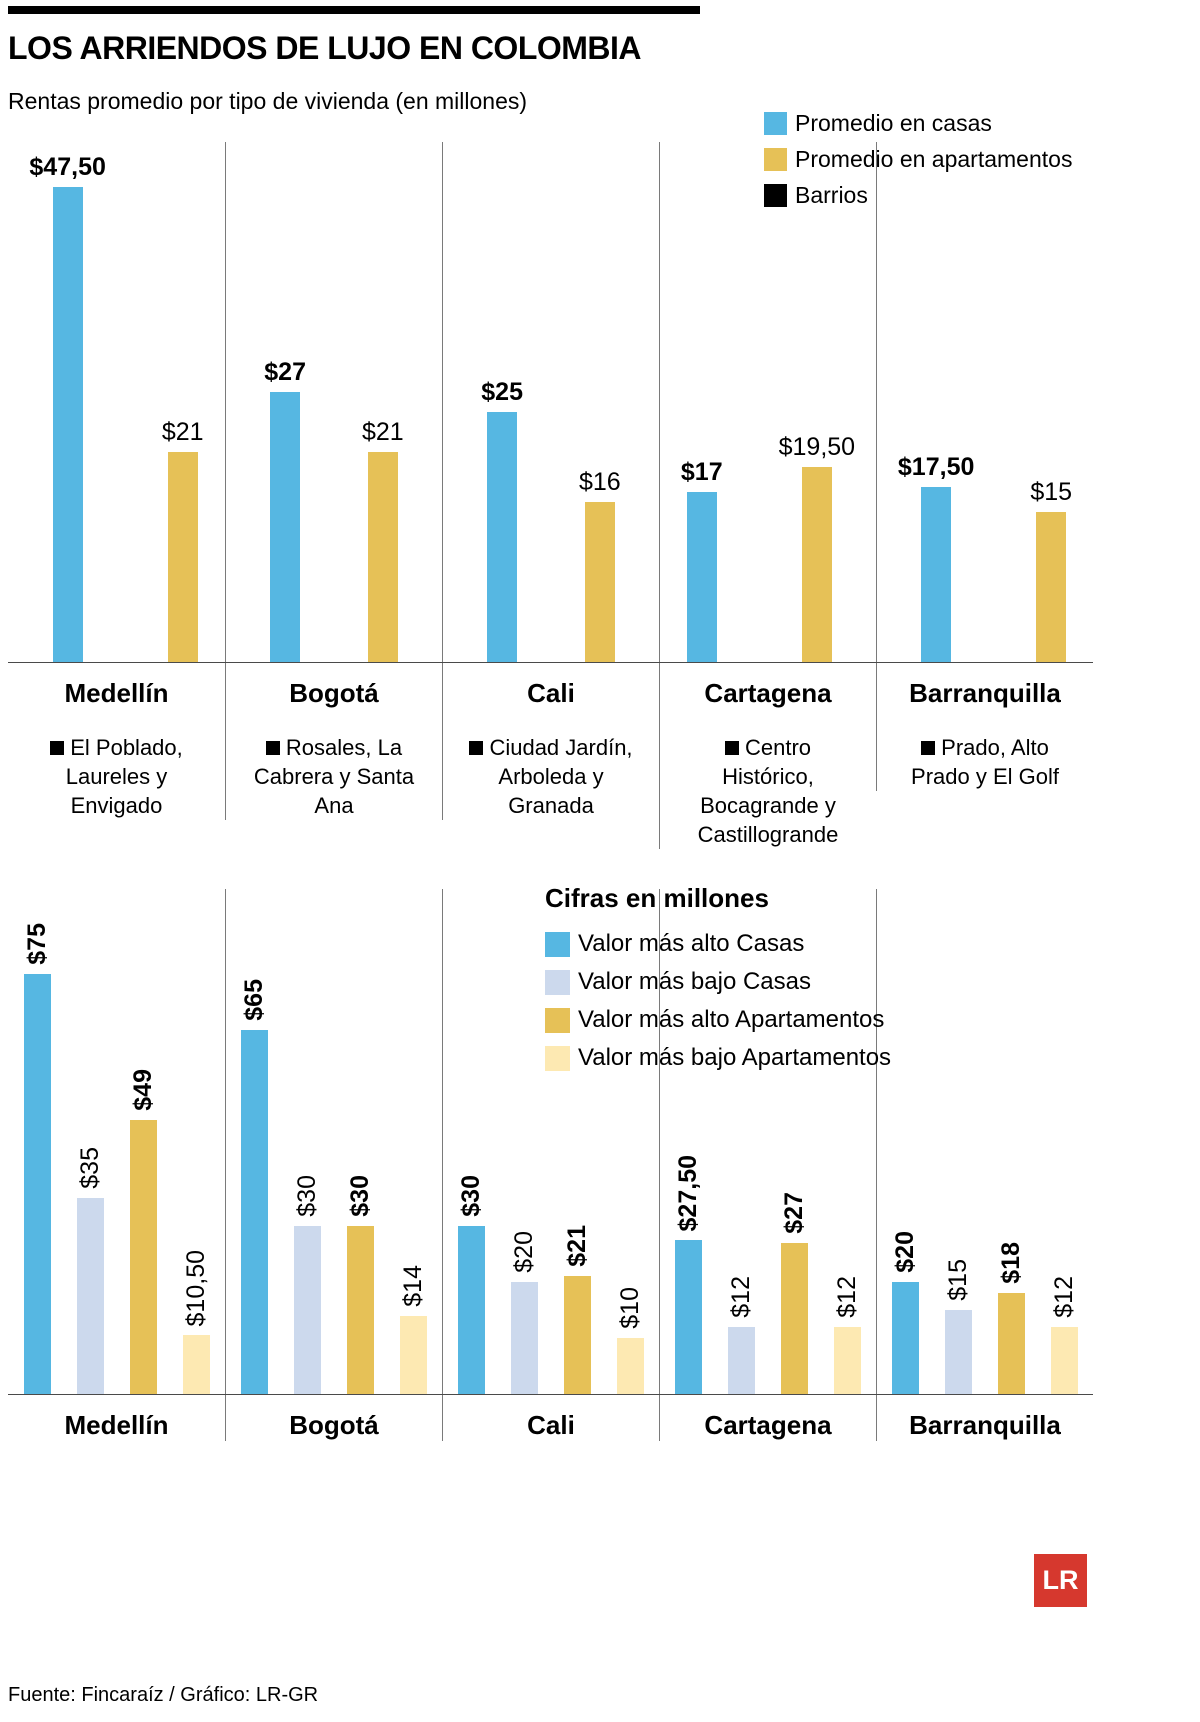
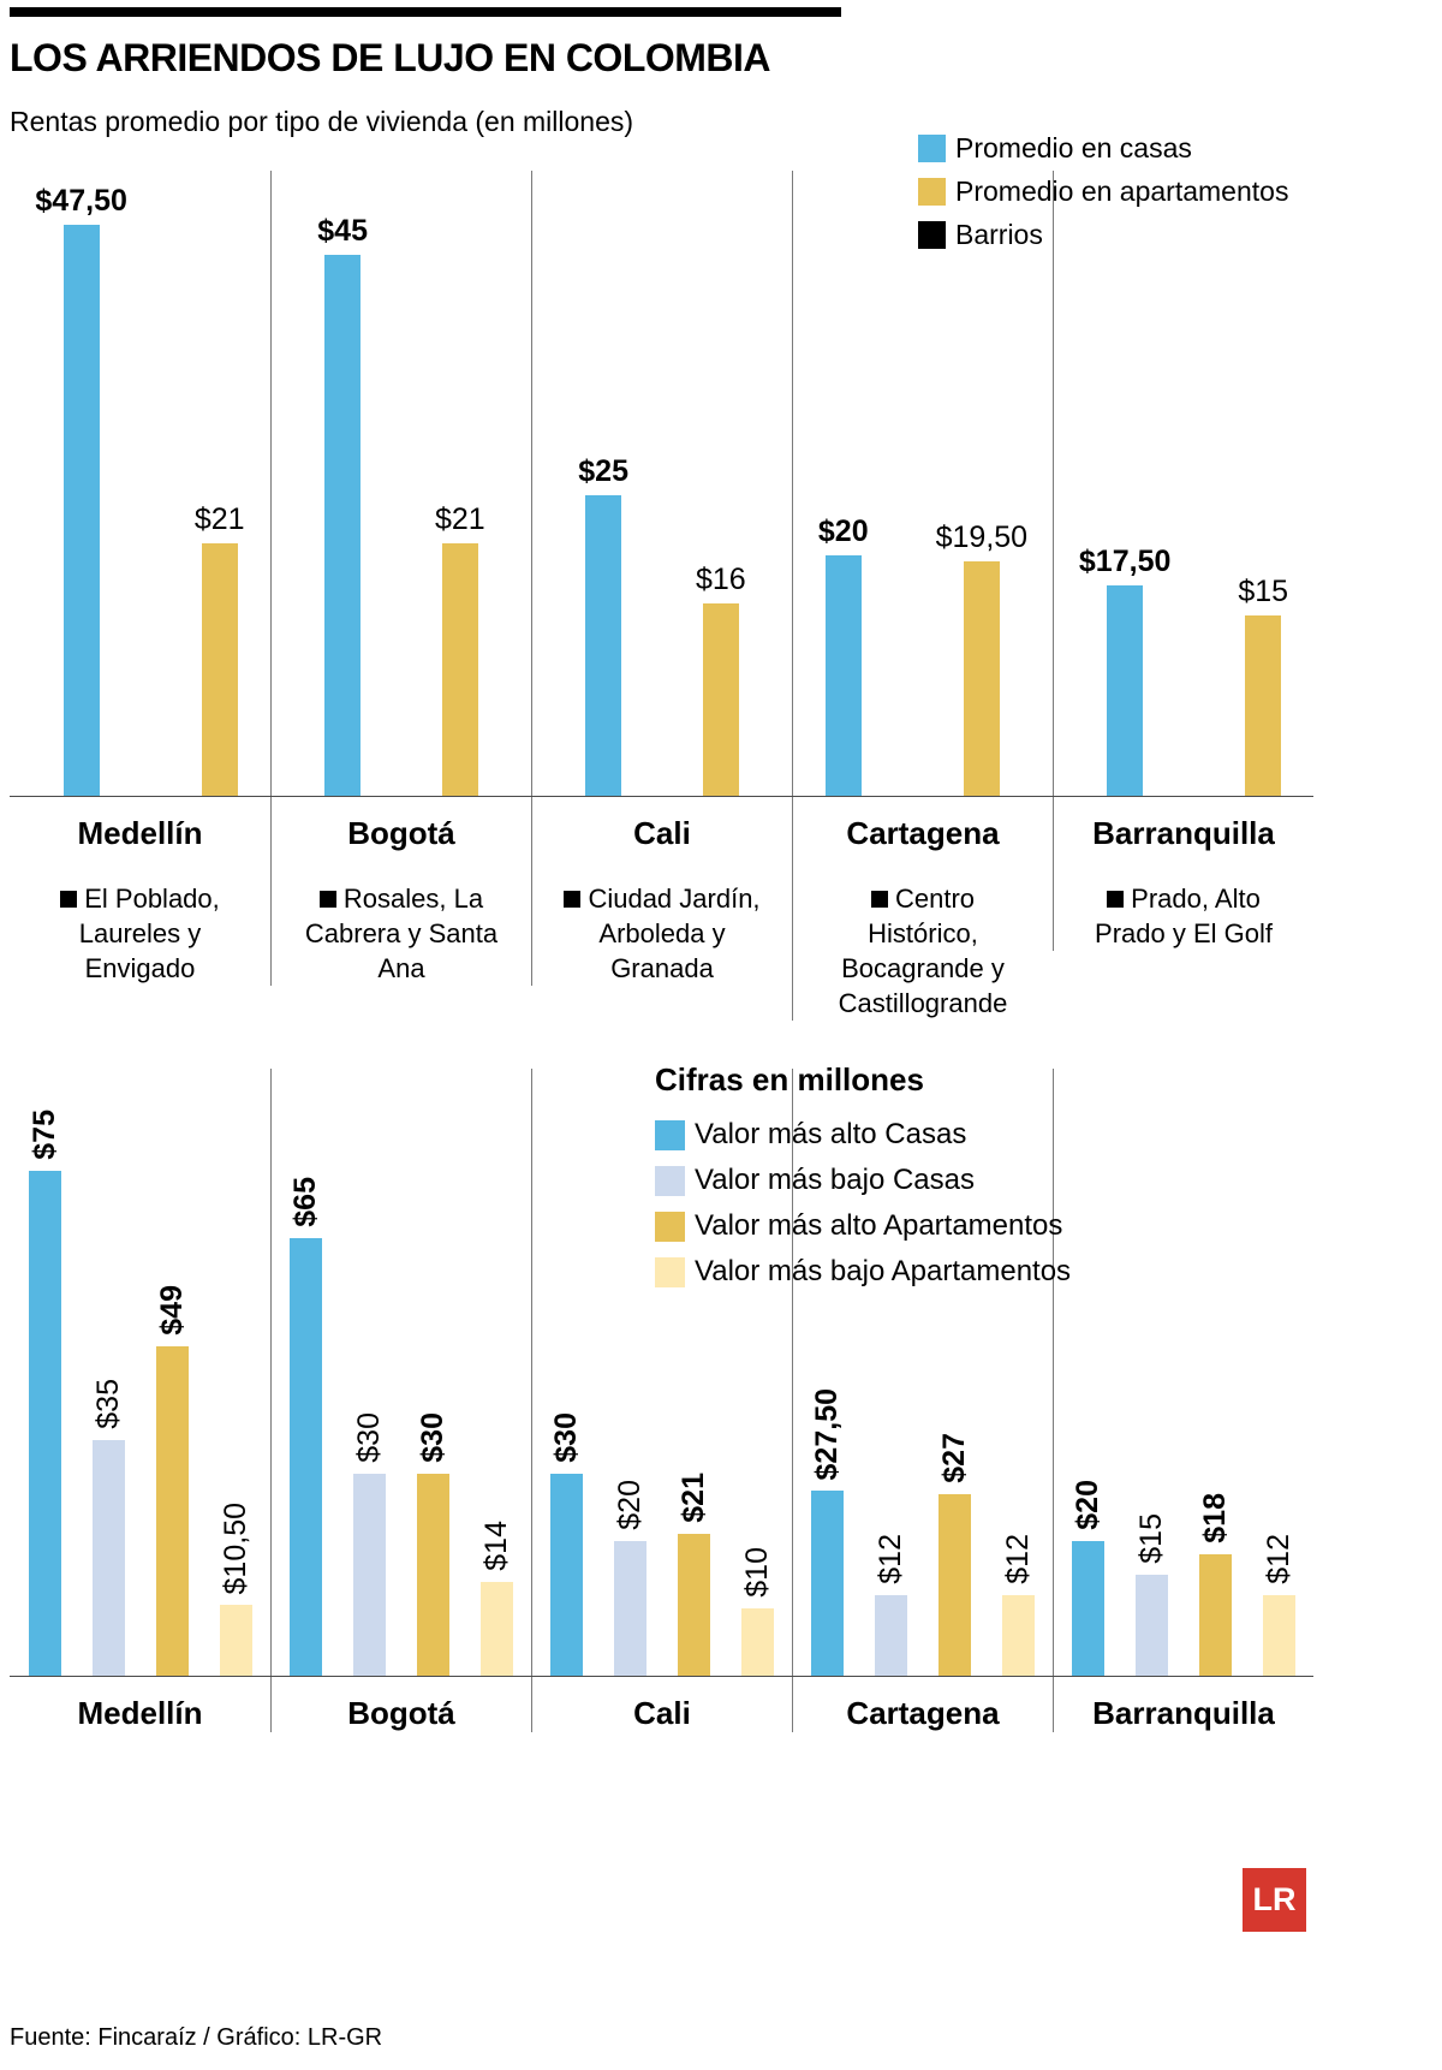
Rentas promedio por tipo de vivienda (en millones)/Promedio en casas/Bogotá: $27 -> $45
Rentas promedio por tipo de vivienda (en millones)/Promedio en casas/Cartagena: $17 -> $20
